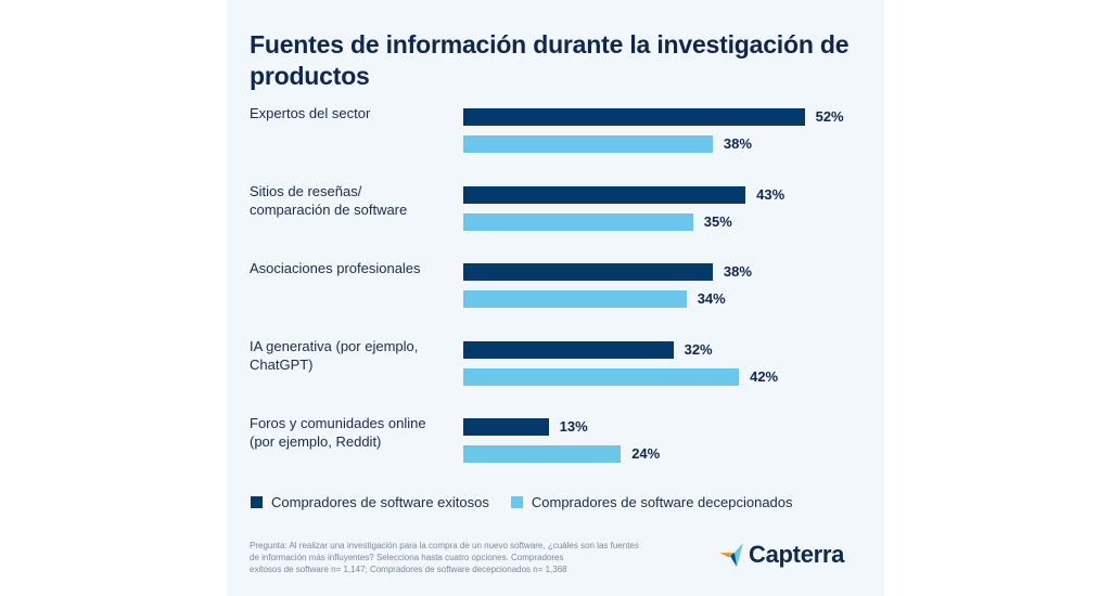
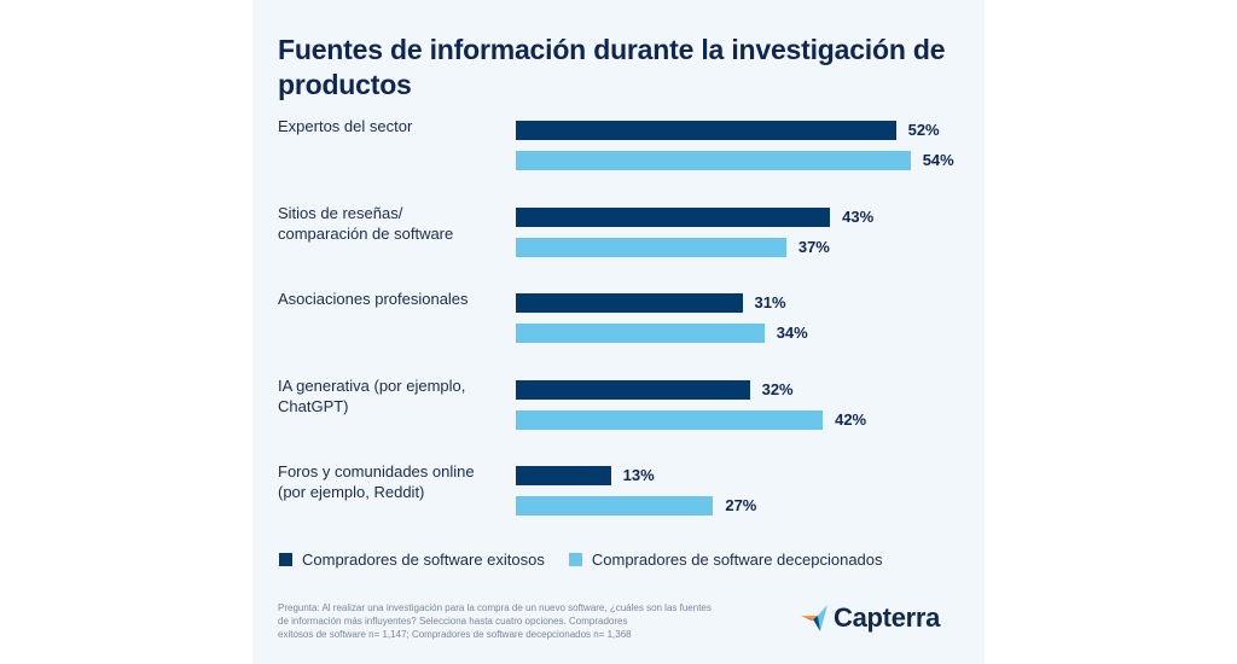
Compradores de software decepcionados/Expertos del sector: 38% -> 54%
Compradores de software decepcionados/Sitios de reseñas/ comparación de software: 35% -> 37%
Compradores de software exitosos/Asociaciones profesionales: 38% -> 31%
Compradores de software decepcionados/Foros y comunidades online (por ejemplo, Reddit): 24% -> 27%
